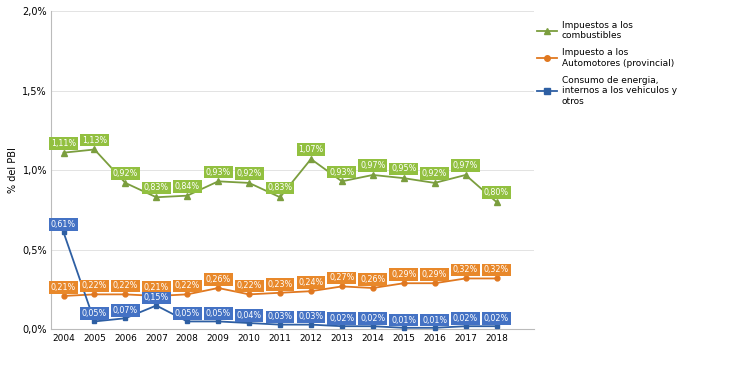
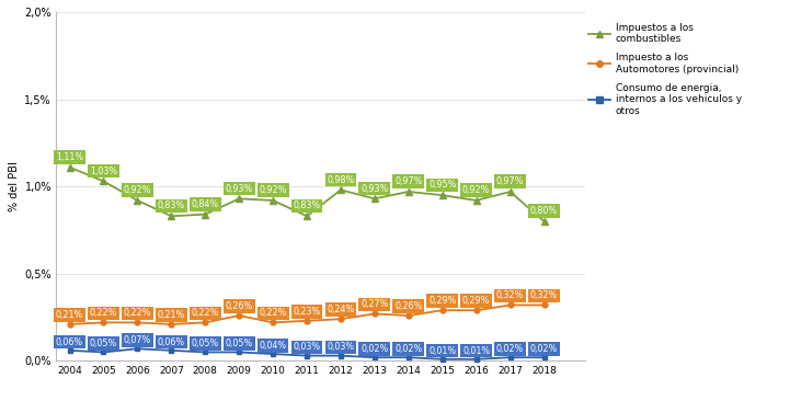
Consumo de energia, internos a los vehiculos y otros/2004: 0,61% -> 0,06%
Impuestos a los combustibles/2005: 1,13% -> 1,03%
Consumo de energia, internos a los vehiculos y otros/2007: 0,15% -> 0,06%
Impuestos a los combustibles/2012: 1,07% -> 0,98%
